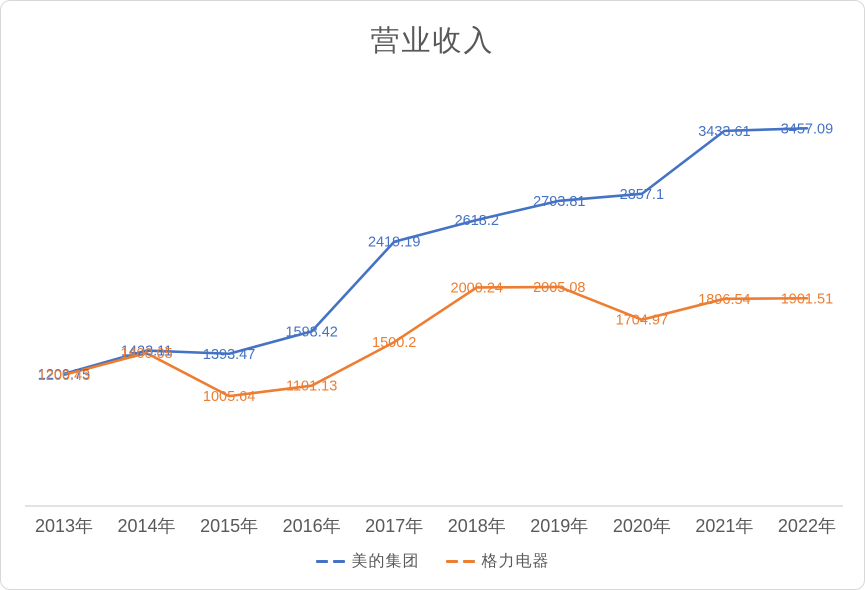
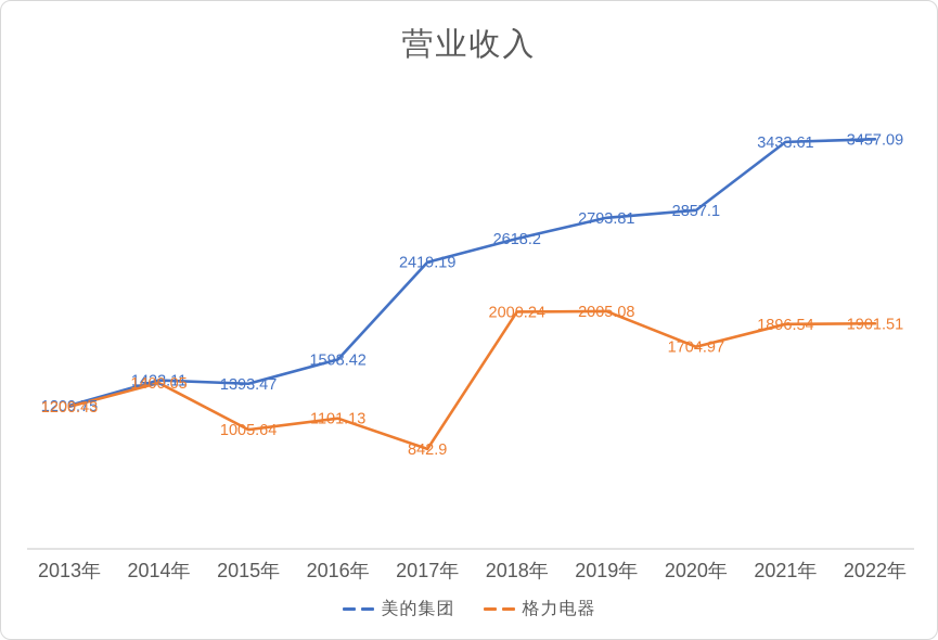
格力电器/2017年: 1500.2 -> 842.9
